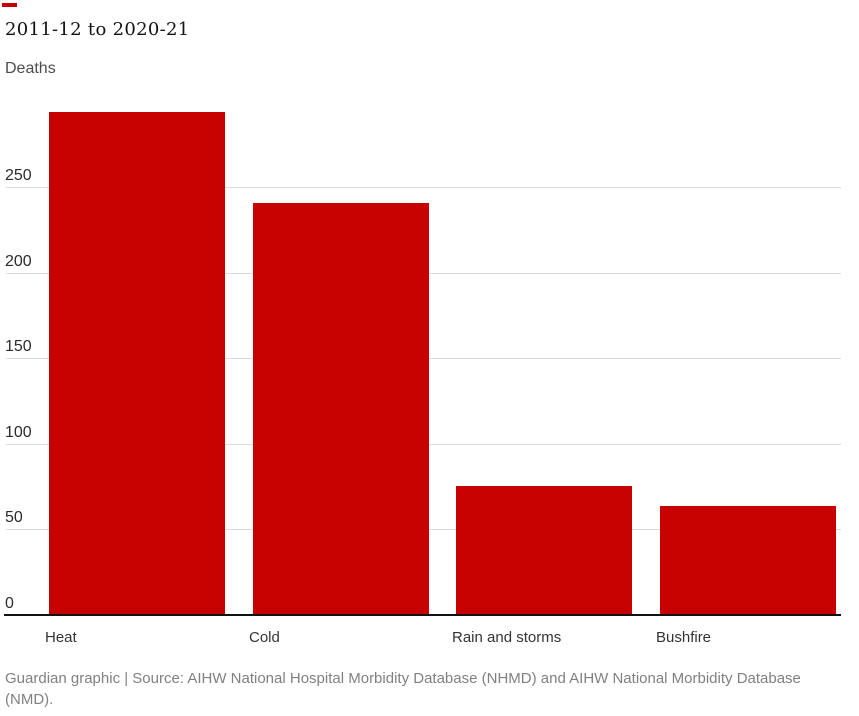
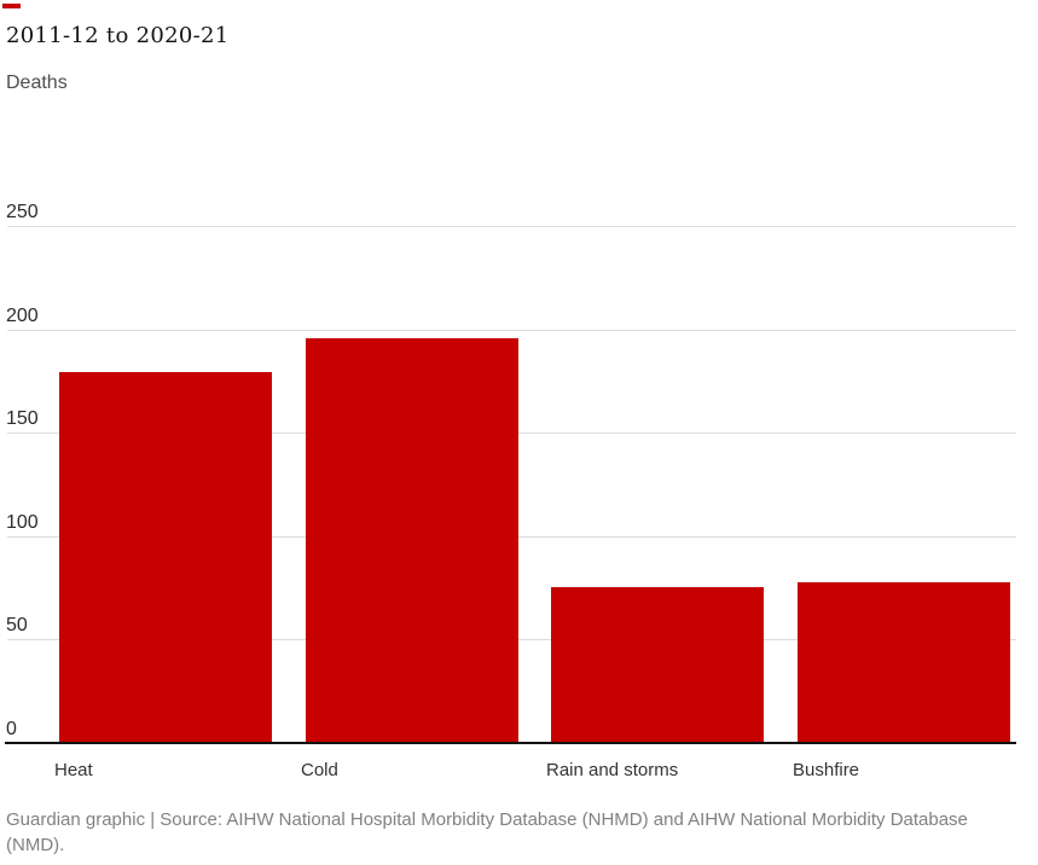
Heat: 293 -> 179
Cold: 240 -> 195
Bushfire: 63 -> 77
